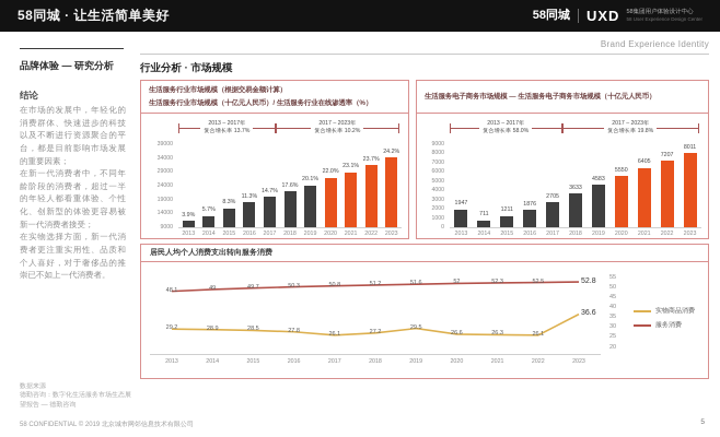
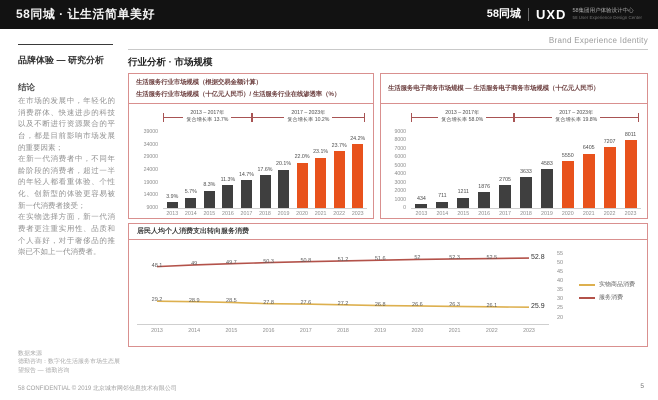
生活服务电子商务市场规模 — 生活服务电子商务市场规模（十亿元人民币）/2013: 1947 -> 434
居民人均个人消费支出转向服务消费/实物商品消费/2017: 26.1 -> 27.6
居民人均个人消费支出转向服务消费/实物商品消费/2019: 29.5 -> 26.8
居民人均个人消费支出转向服务消费/实物商品消费/2023: 36.6 -> 25.9
